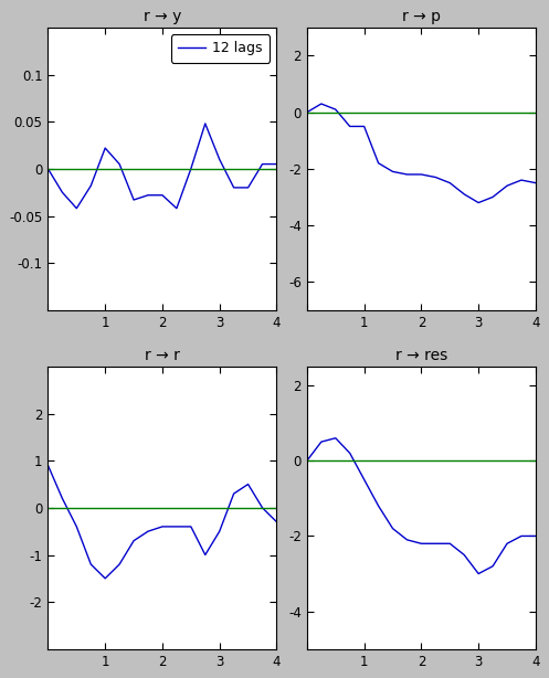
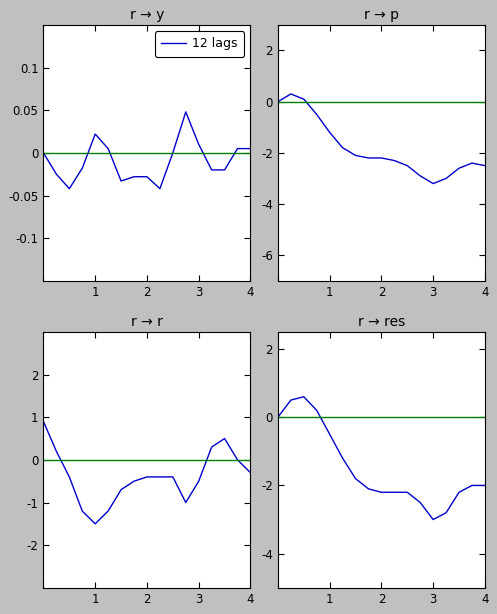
r → p/1: -0.5 -> -1.2
